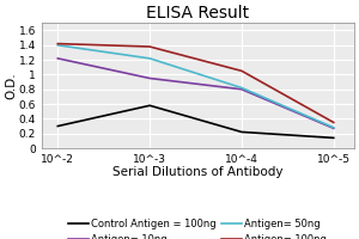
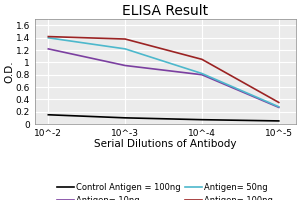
Control Antigen = 100ng/10^-2: 0.30 -> 0.15
Control Antigen = 100ng/10^-3: 0.58 -> 0.10
Control Antigen = 100ng/10^-4: 0.22 -> 0.07
Control Antigen = 100ng/10^-5: 0.14 -> 0.05
